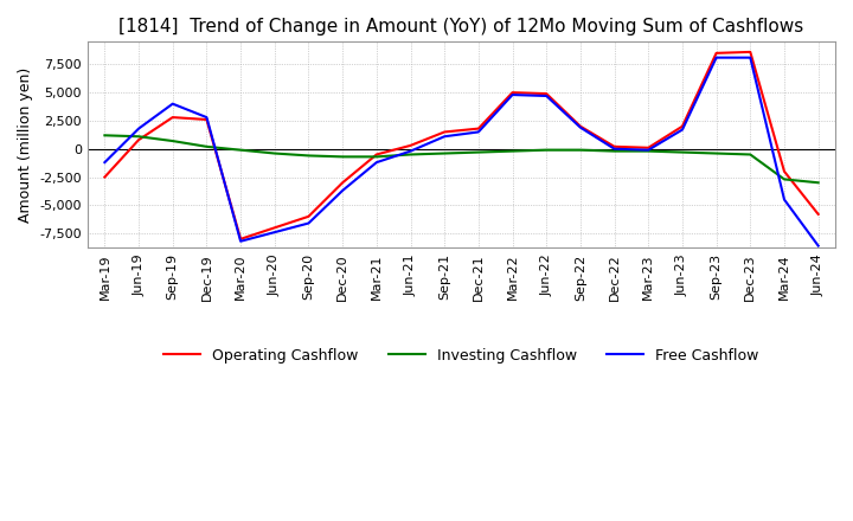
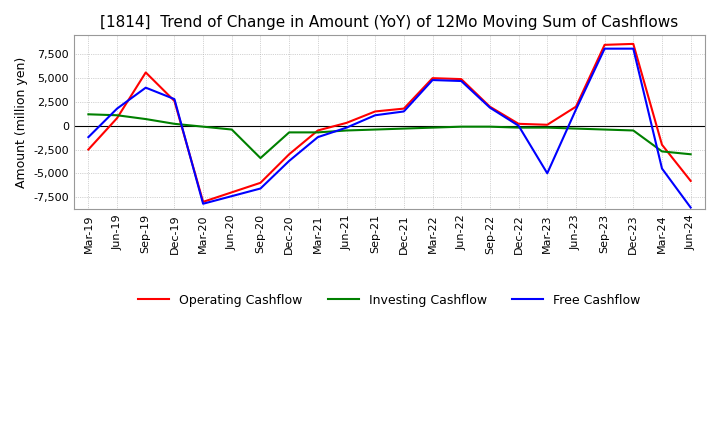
Operating Cashflow/Sep-19: 2,800 -> 5,600
Investing Cashflow/Sep-20: -600 -> -3,400
Free Cashflow/Mar-23: -100 -> -5,000
